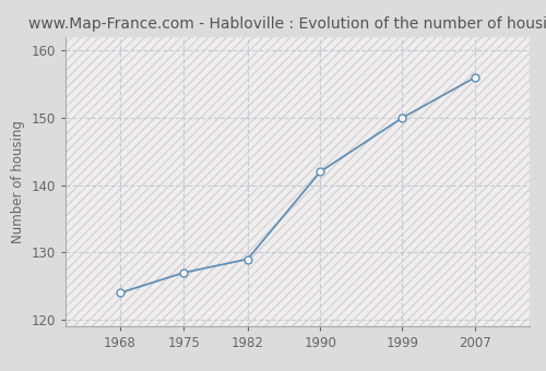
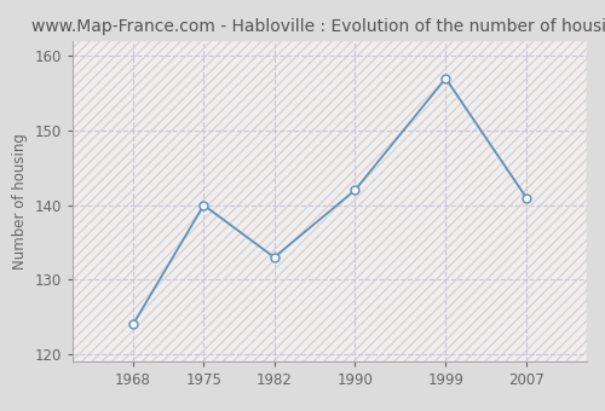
1975: 127 -> 140
1982: 129 -> 133
1999: 150 -> 157
2007: 156 -> 141
